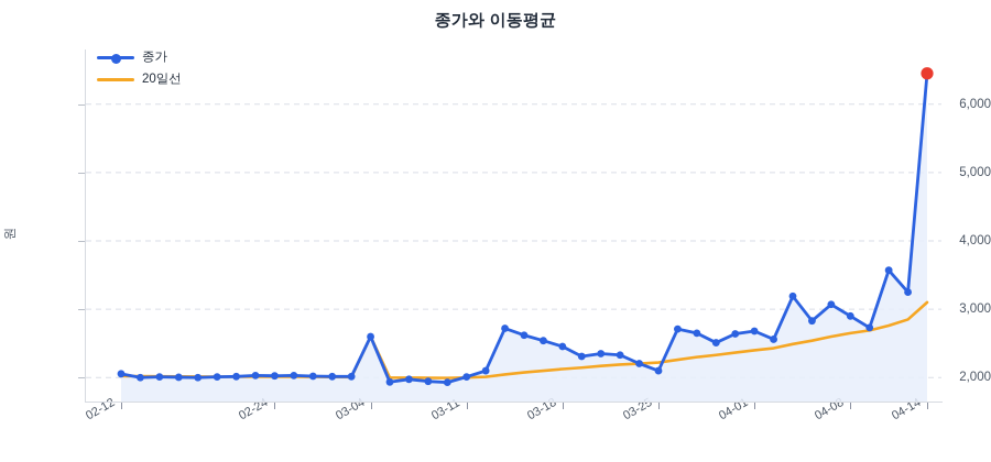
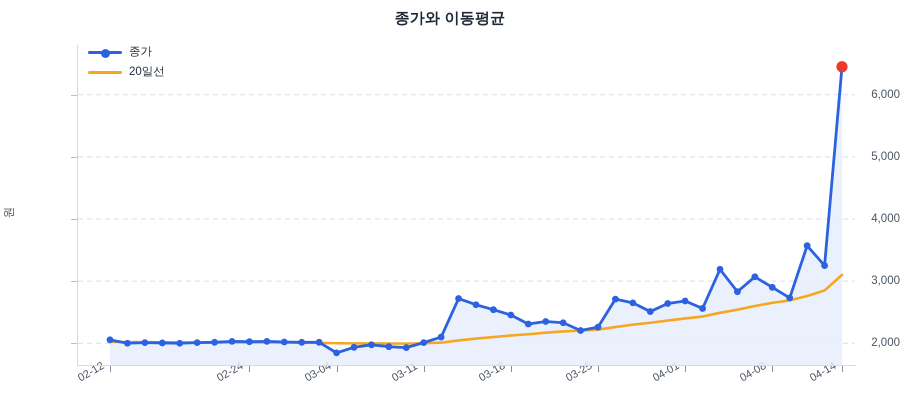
종가/03-04: 2600 -> 1800
20일선/03-04: 2600 -> 2000
종가/03-25: 2100 -> 2300
